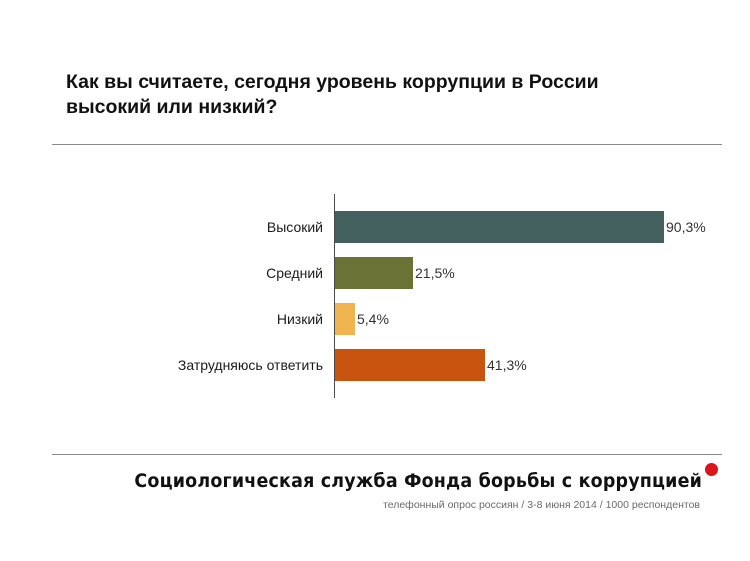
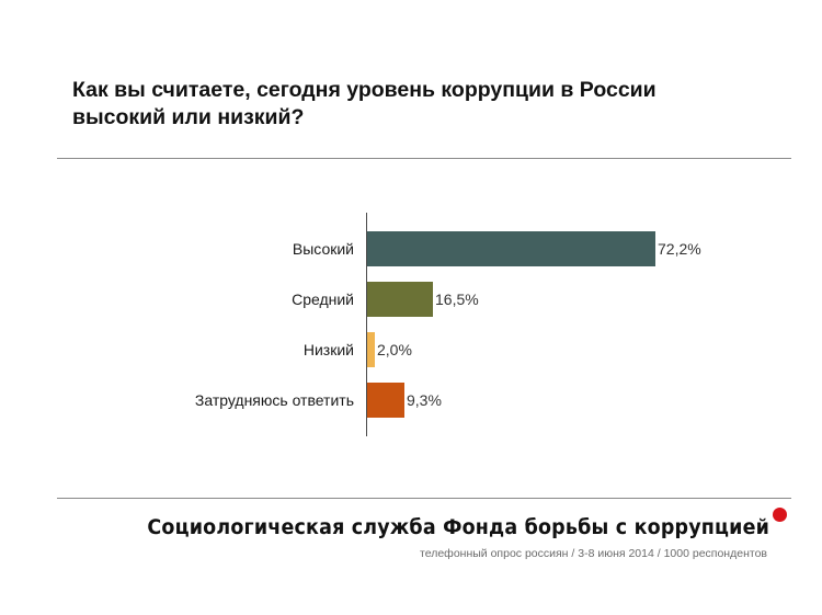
Высокий: 90,3% -> 72,2%
Средний: 21,5% -> 16,5%
Низкий: 5,4% -> 2,0%
Затрудняюсь ответить: 41,3% -> 9,3%
